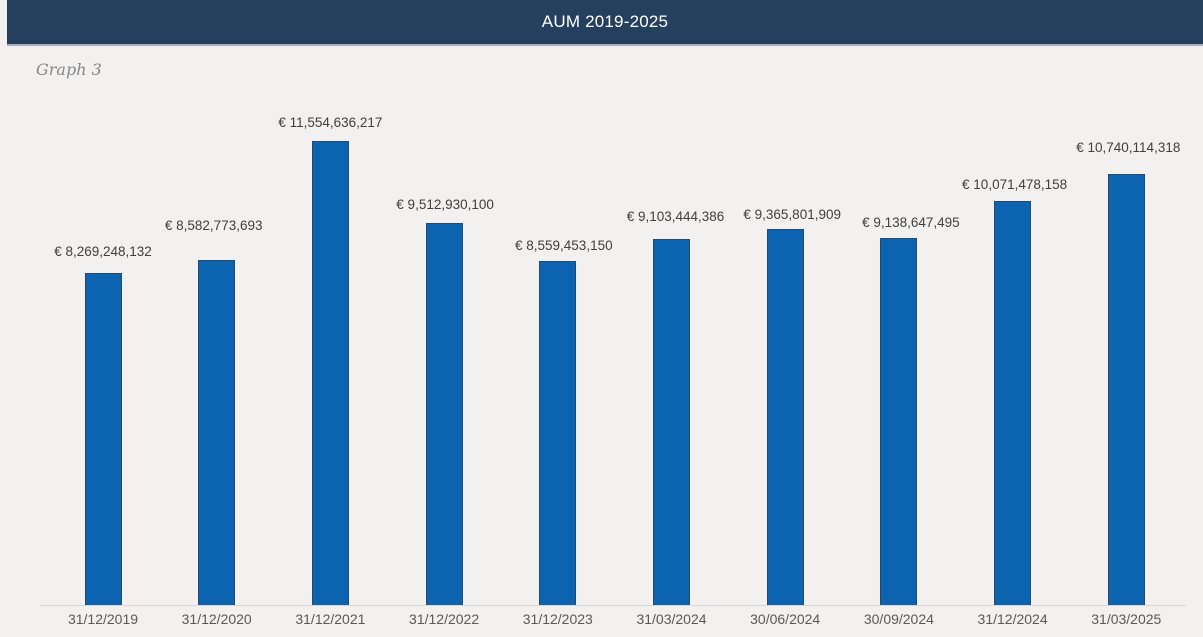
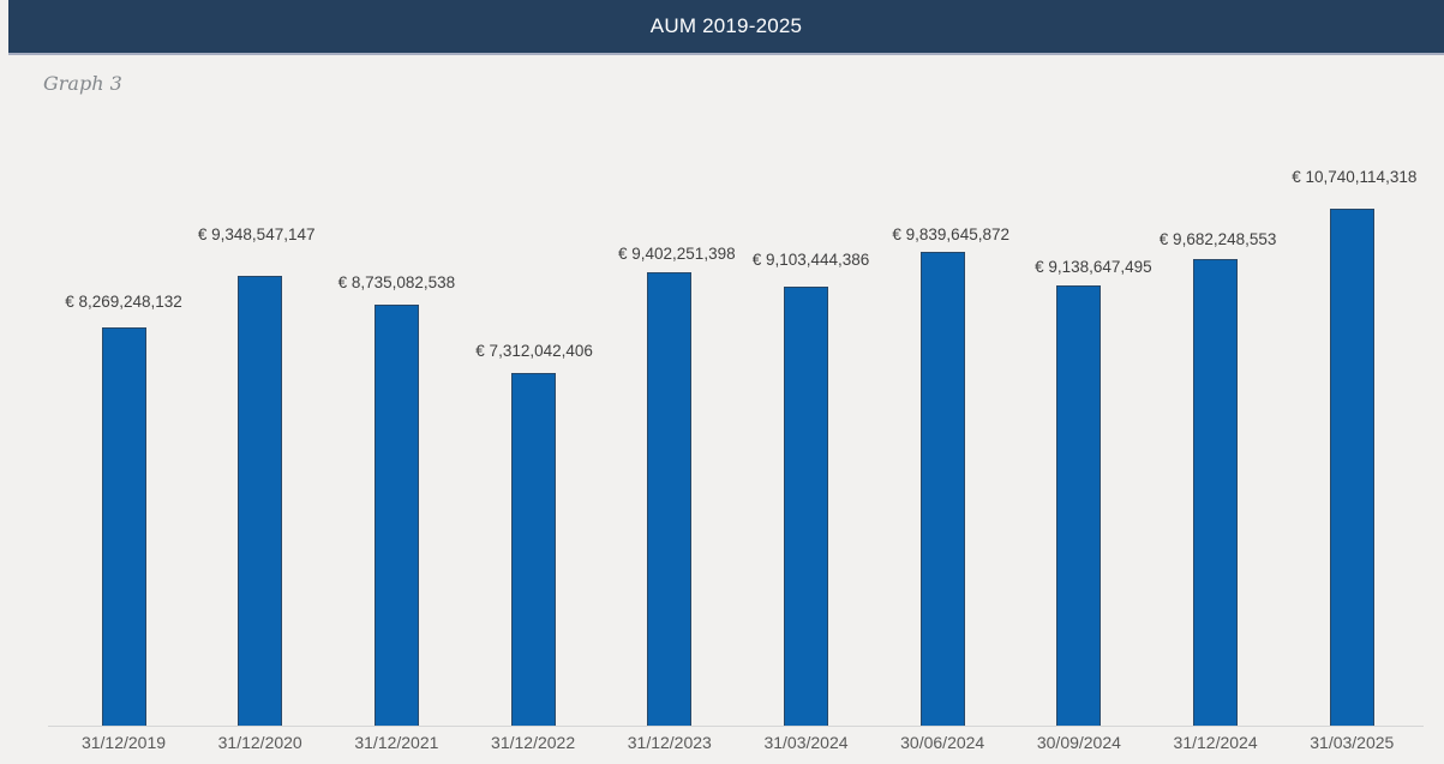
31/12/2020: 8,582,773,693 -> 9,348,547,147
31/12/2021: 11,554,636,217 -> 8,735,082,538
31/12/2022: 9,512,930,100 -> 7,312,042,406
31/12/2023: 8,559,453,150 -> 9,402,251,398
30/06/2024: 9,365,801,909 -> 9,839,645,872
31/12/2024: 10,071,478,158 -> 9,682,248,553
